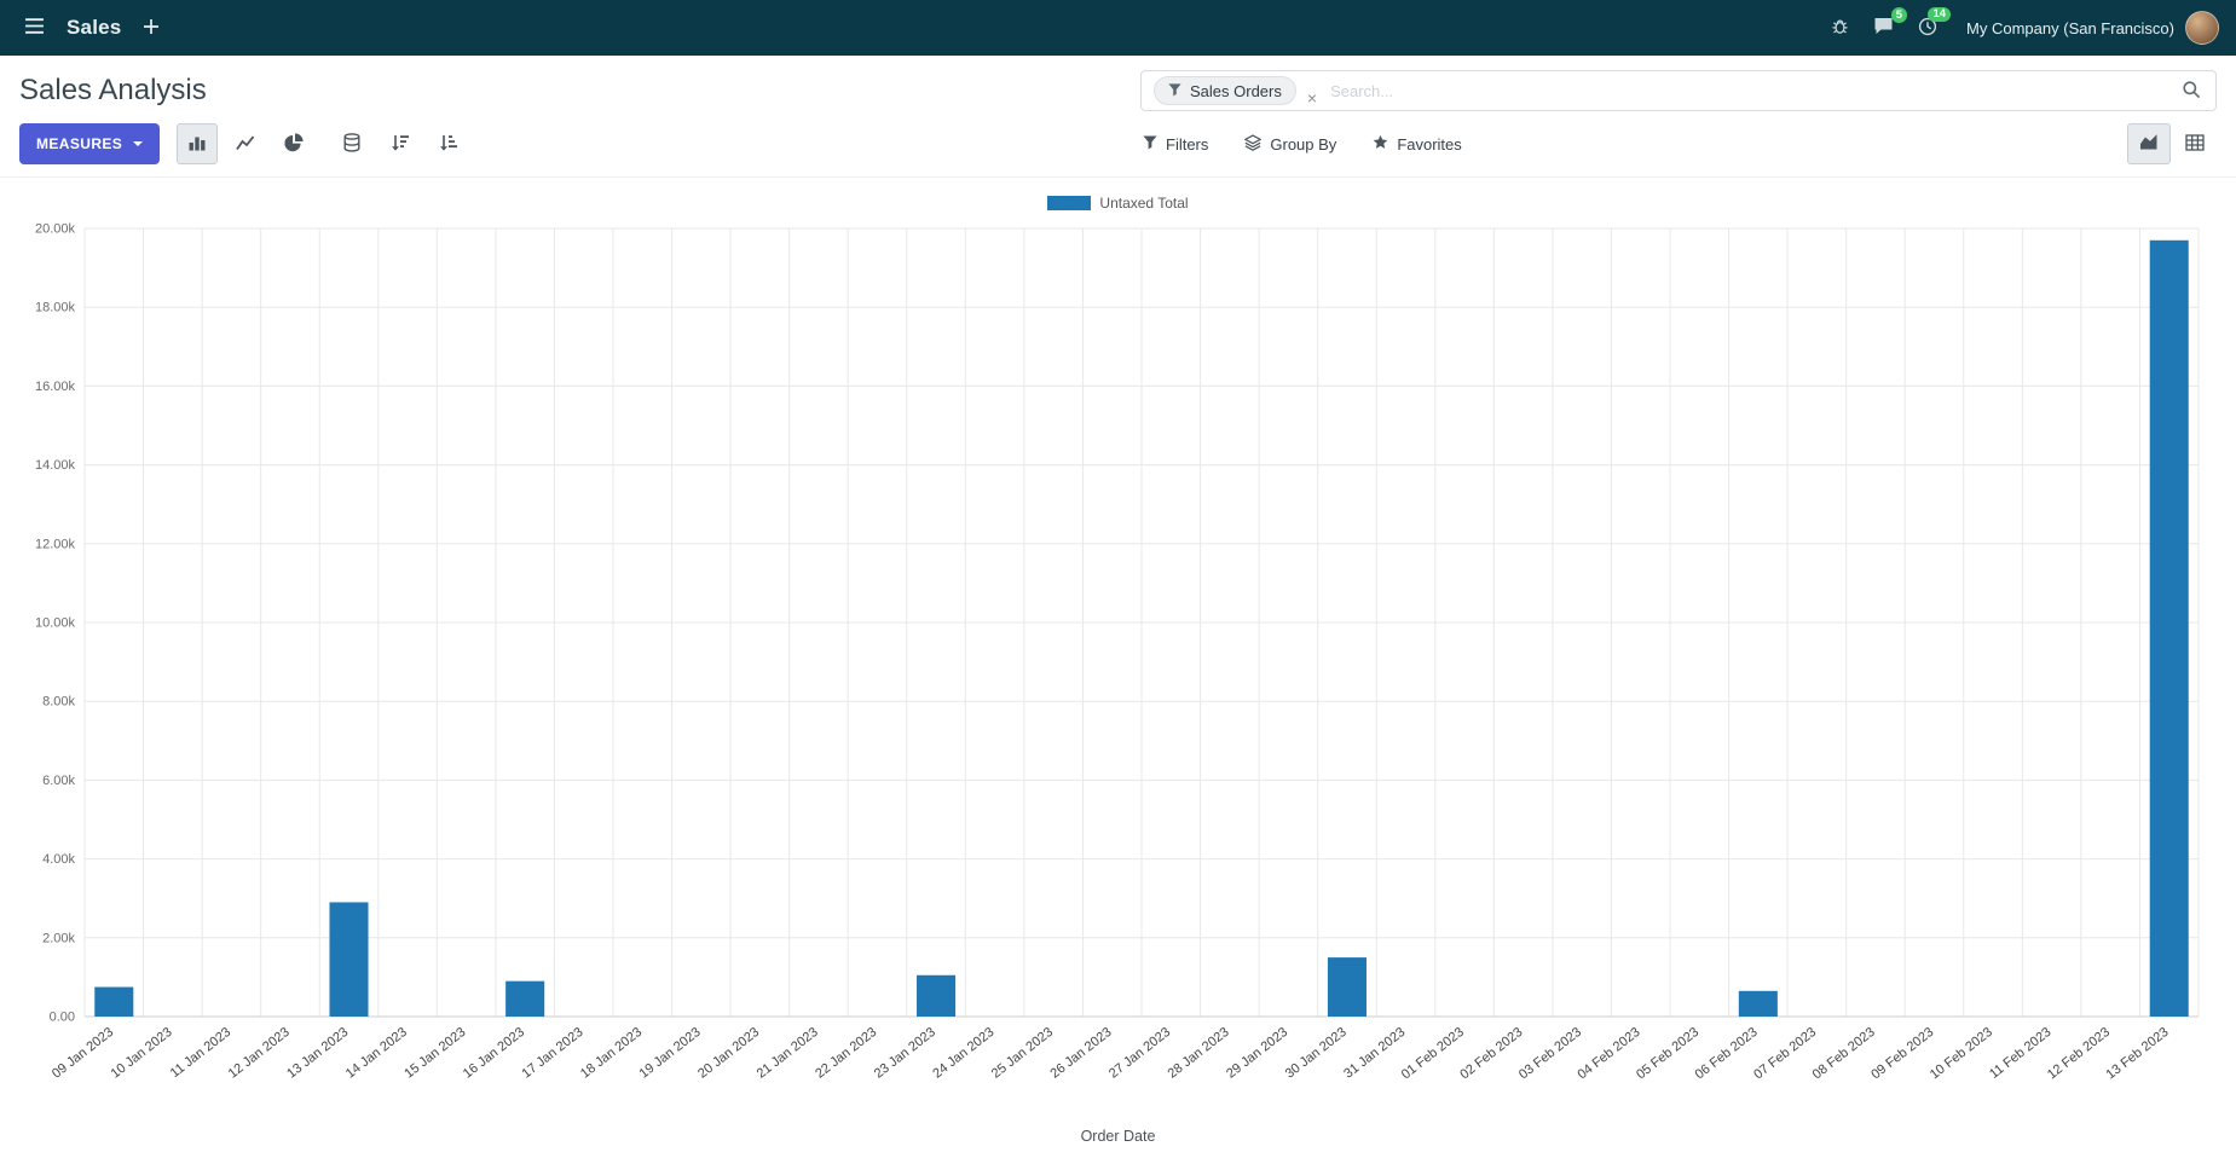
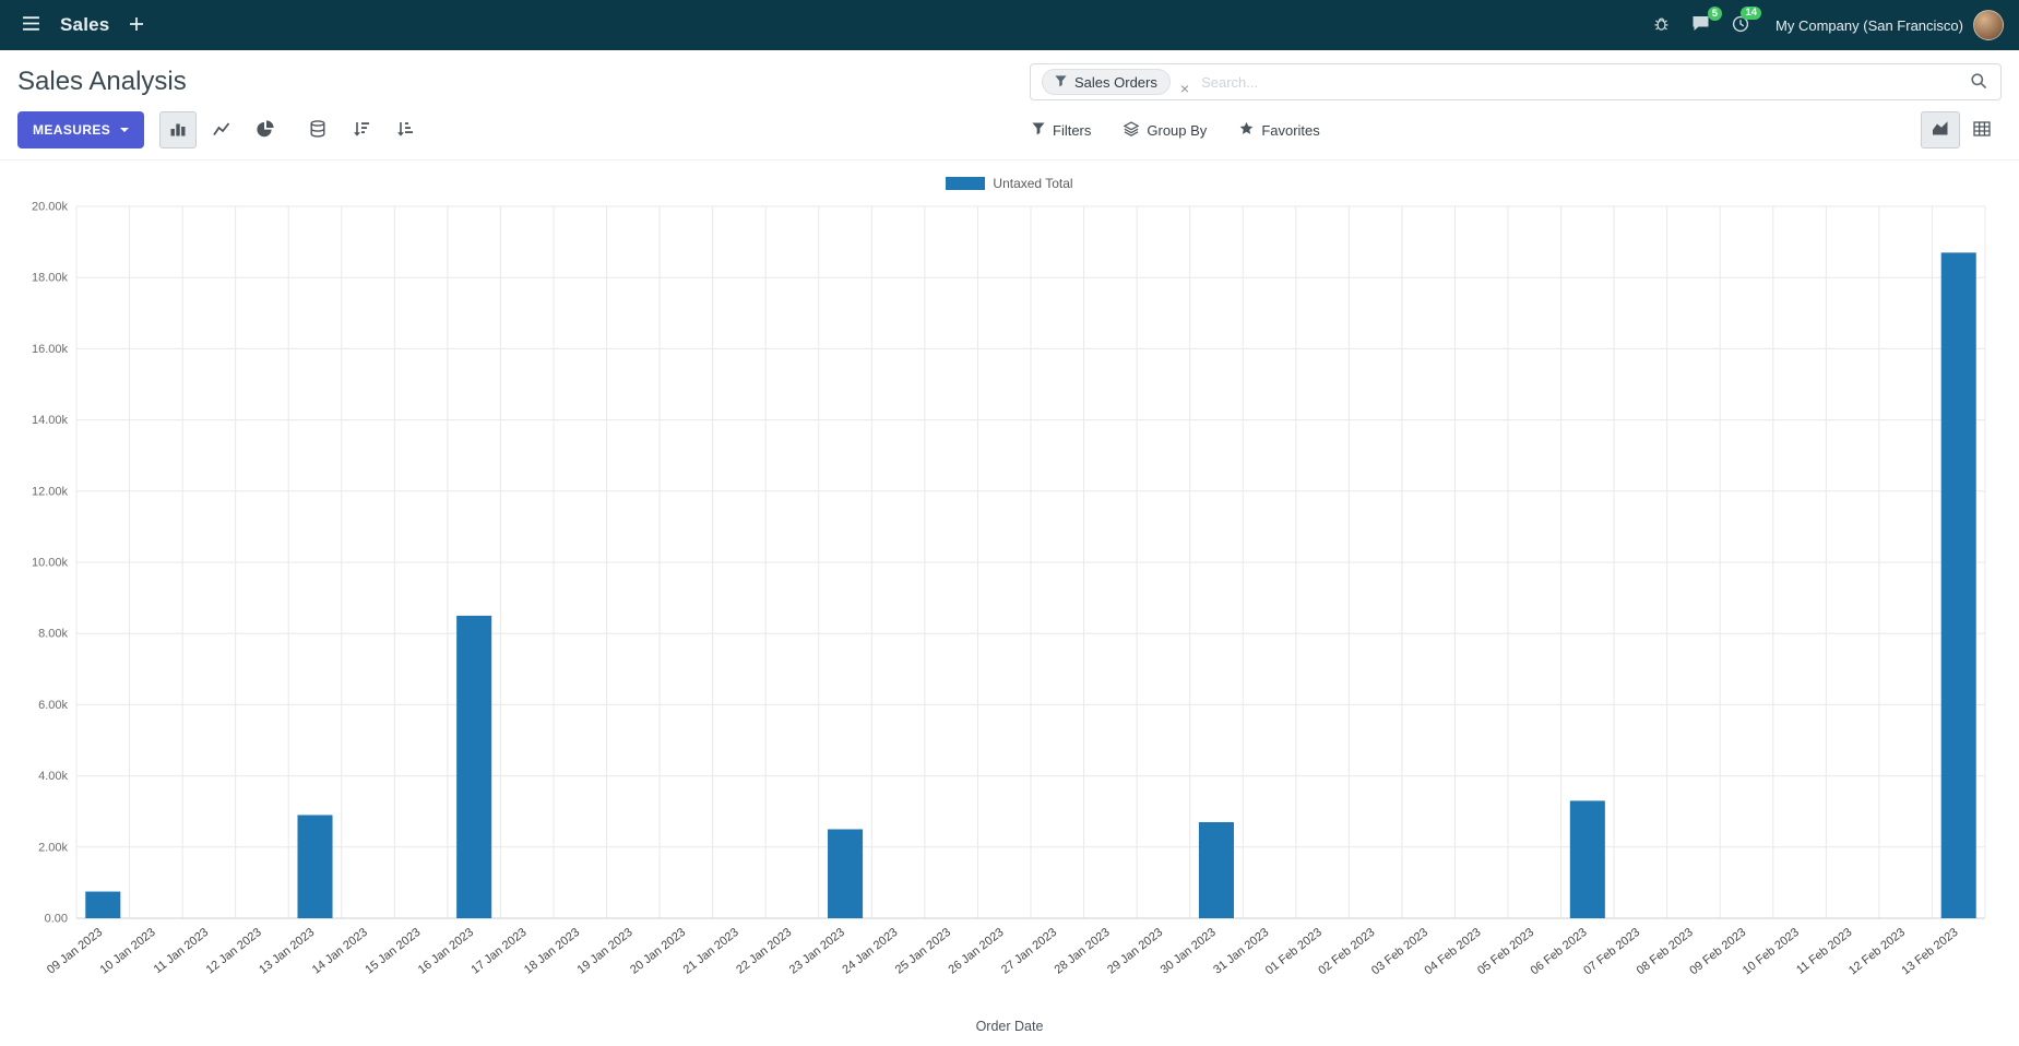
16 Jan 2023: 0.9k -> 8.5k
23 Jan 2023: 1.0k -> 2.5k
30 Jan 2023: 1.5k -> 2.7k
06 Feb 2023: 0.6k -> 3.3k
13 Feb 2023: 19.7k -> 18.7k
